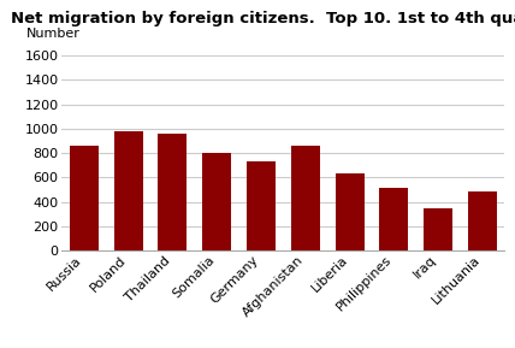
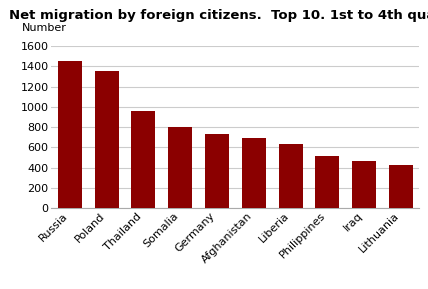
Russia: 860 -> 1460
Poland: 980 -> 1360
Afghanistan: 860 -> 690
Iraq: 350 -> 470
Lithuania: 490 -> 430
